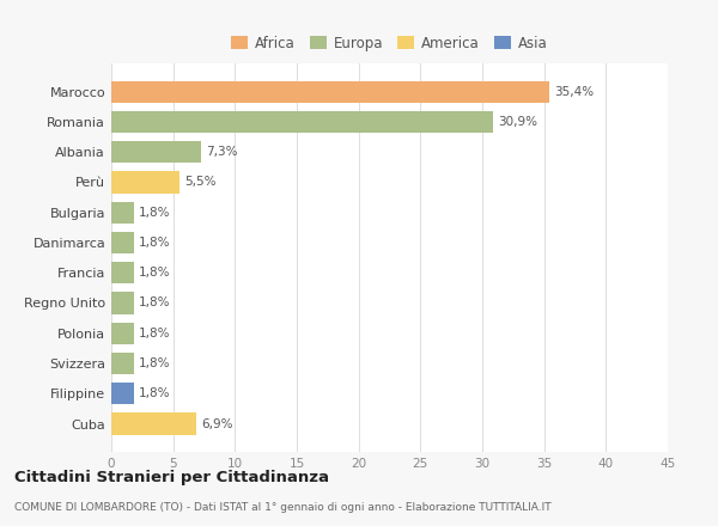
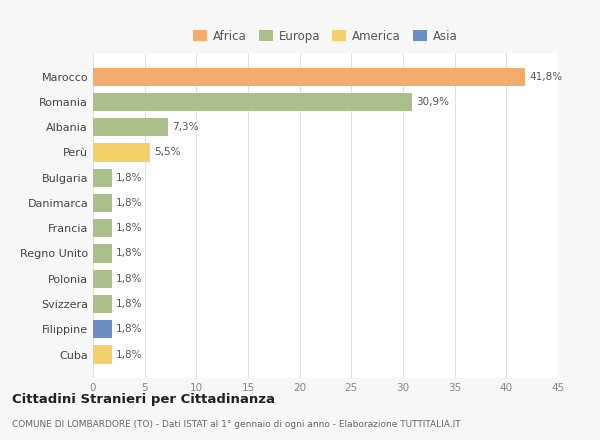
Marocco: 35,4% -> 41,8%
Cuba: 6,9% -> 1,8%
